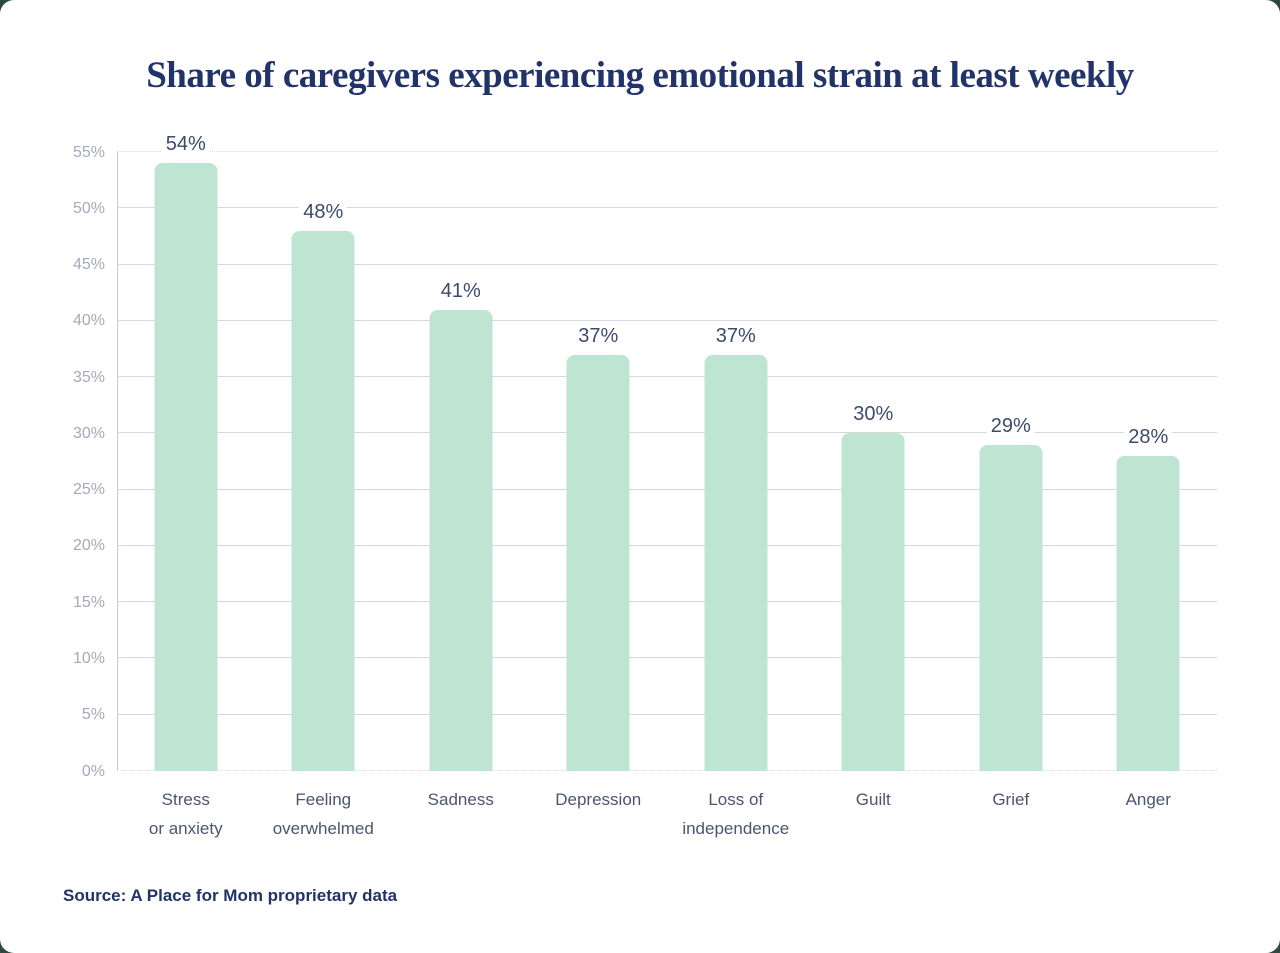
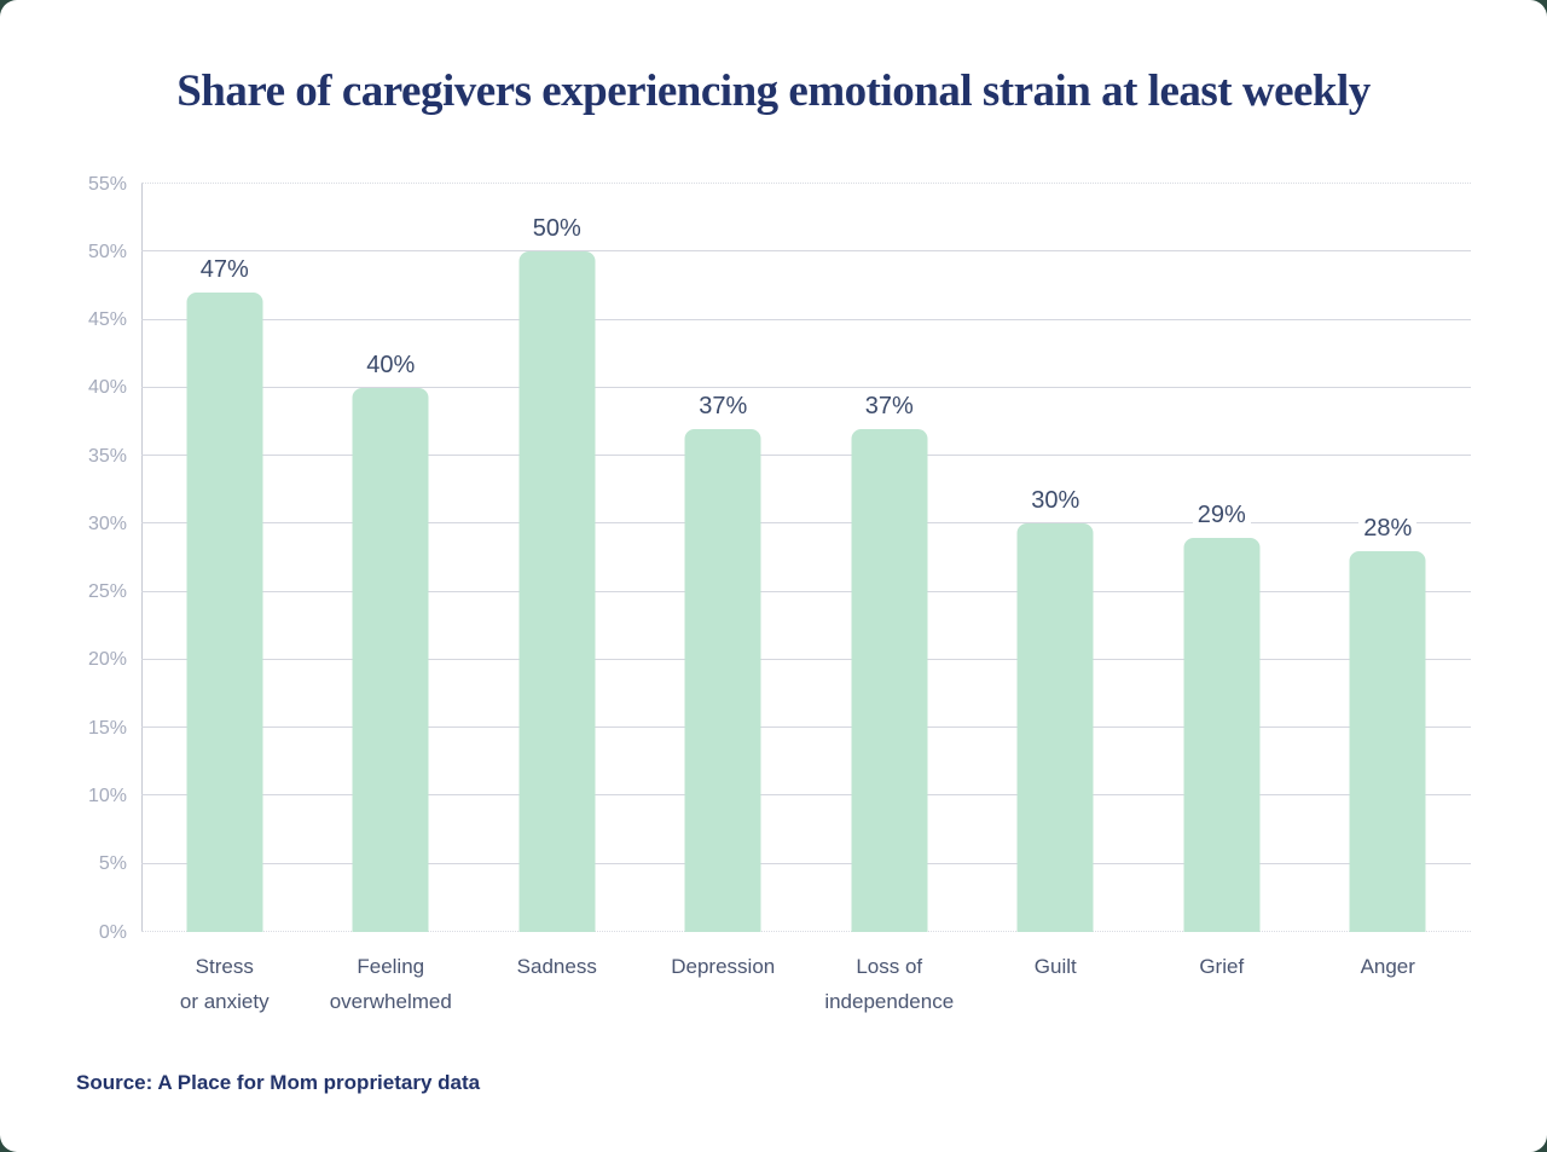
Stress or anxiety: 54% -> 47%
Feeling overwhelmed: 48% -> 40%
Sadness: 41% -> 50%
